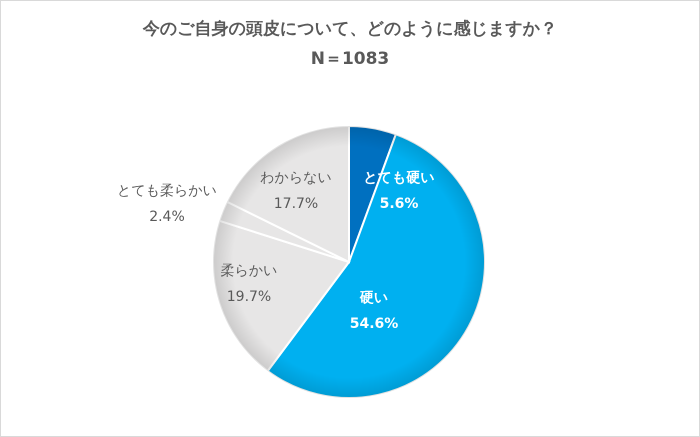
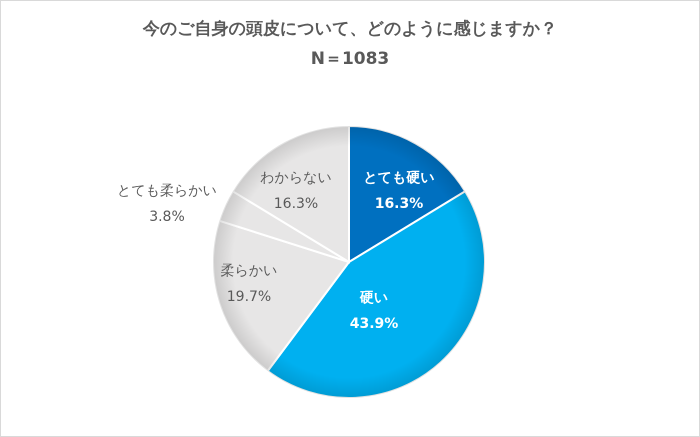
とても硬い: 5.6% -> 16.3%
硬い: 54.6% -> 43.9%
とても柔らかい: 2.4% -> 3.8%
わからない: 17.7% -> 16.3%
